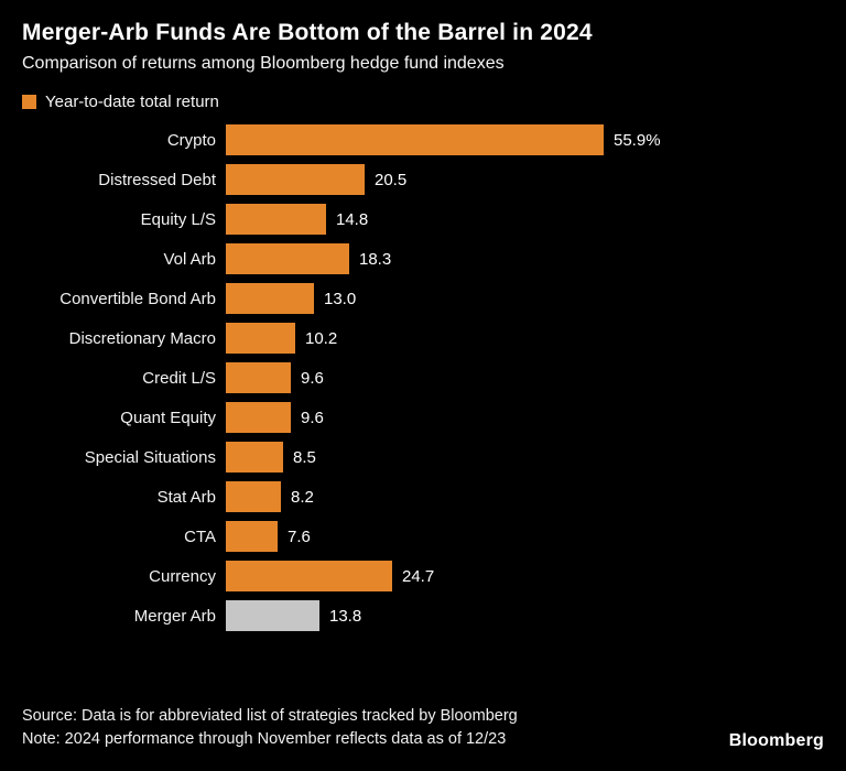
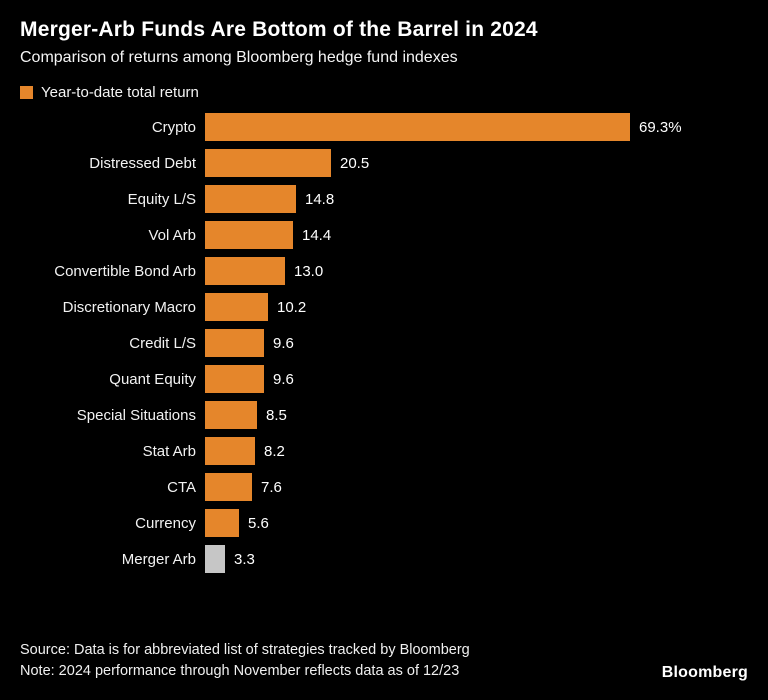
Crypto: 55.9% -> 69.3%
Vol Arb: 18.3 -> 14.4
Currency: 24.7 -> 5.6
Merger Arb: 13.8 -> 3.3
